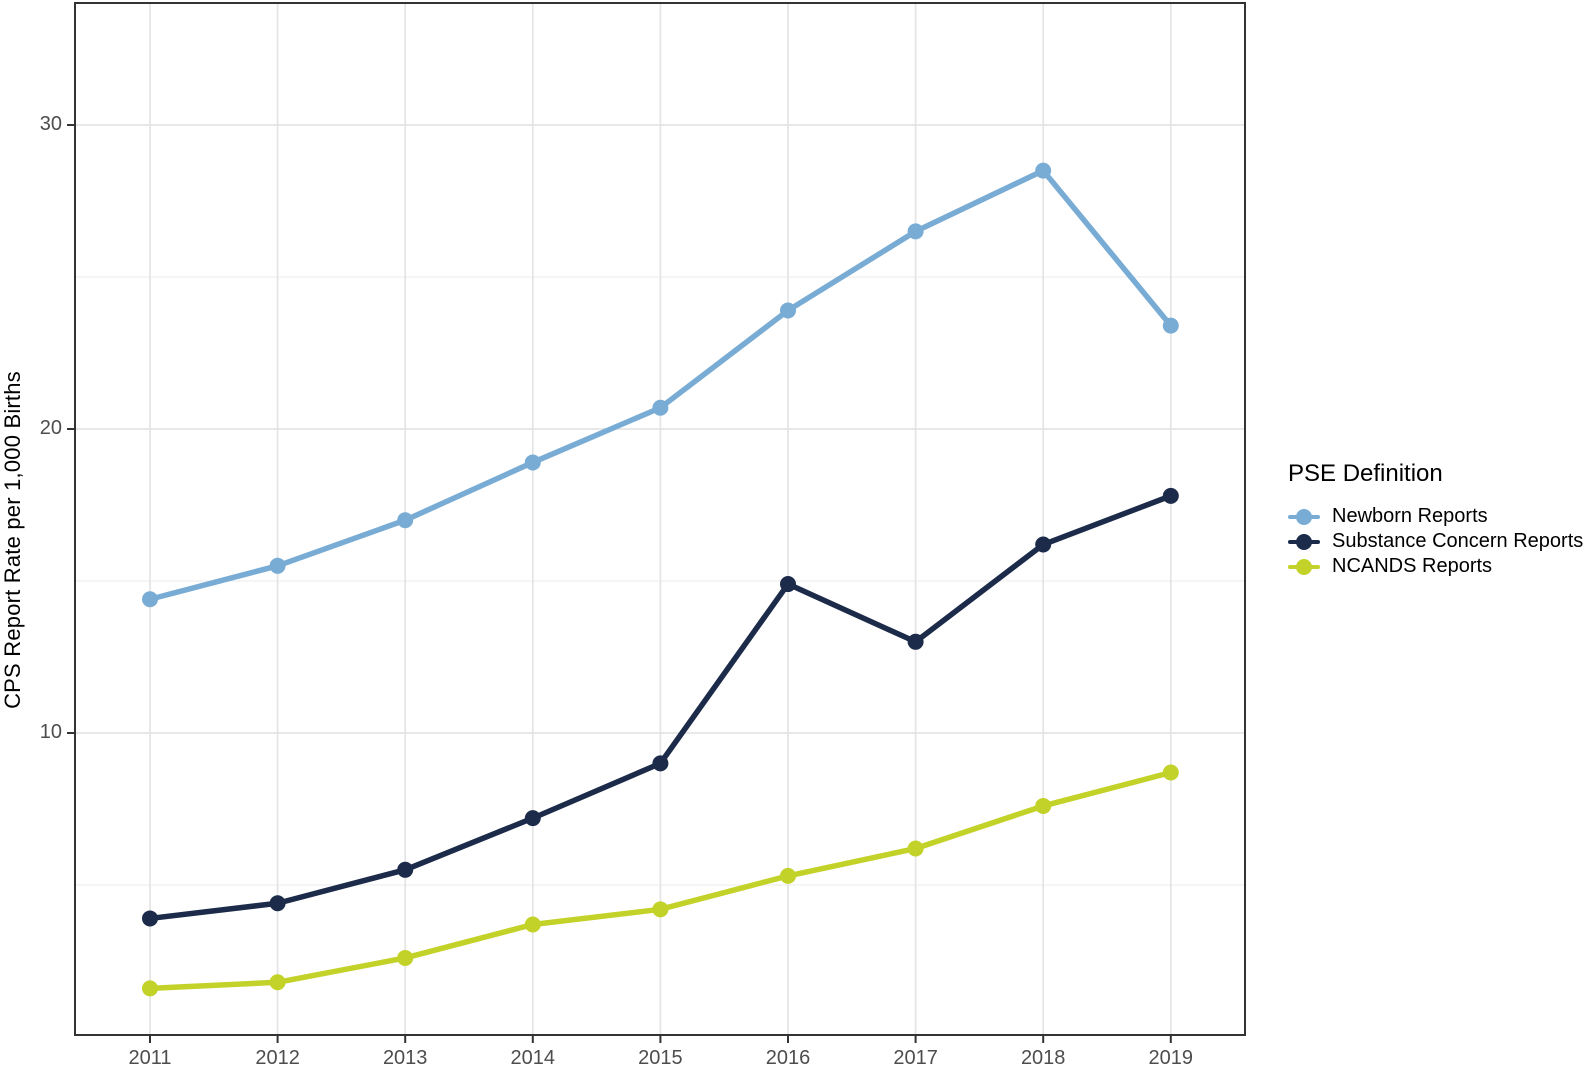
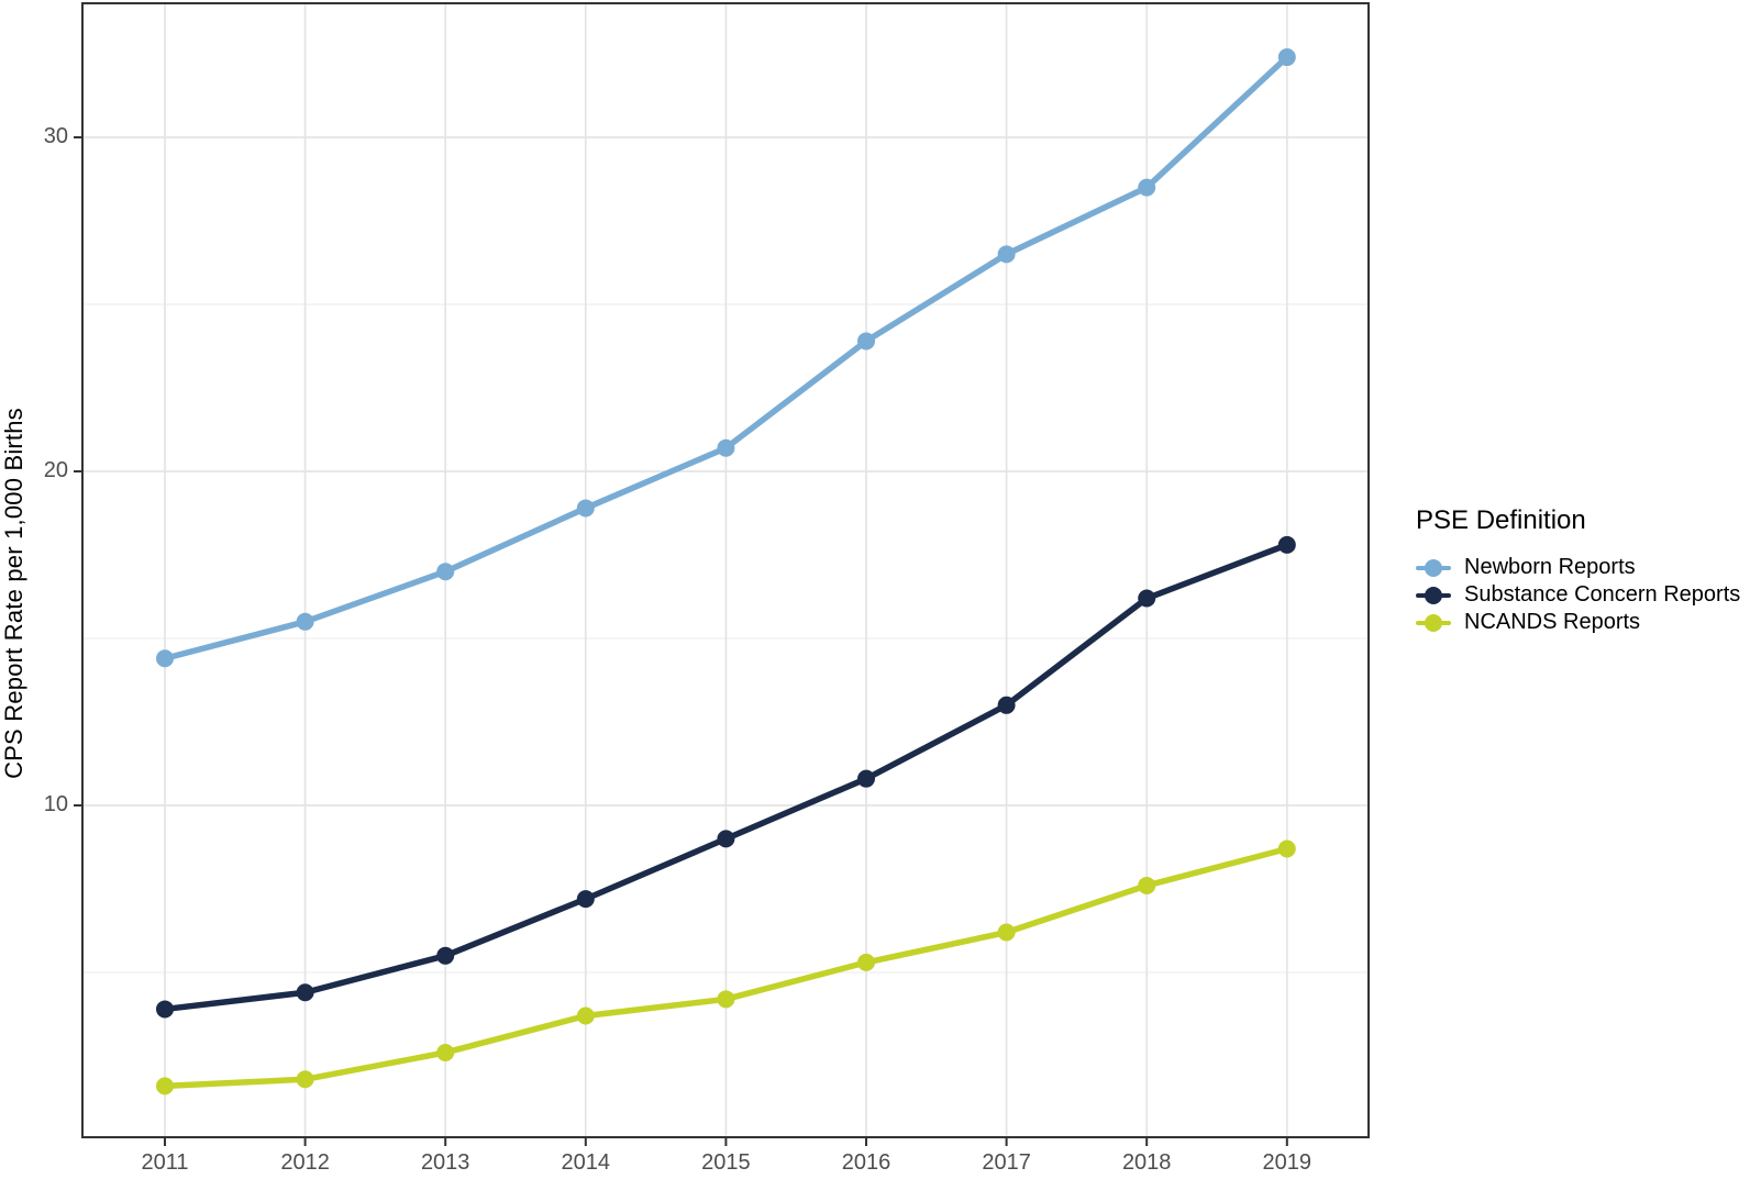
Substance Concern Reports/2016: 14.9 -> 10.8
Newborn Reports/2019: 23.4 -> 32.4
